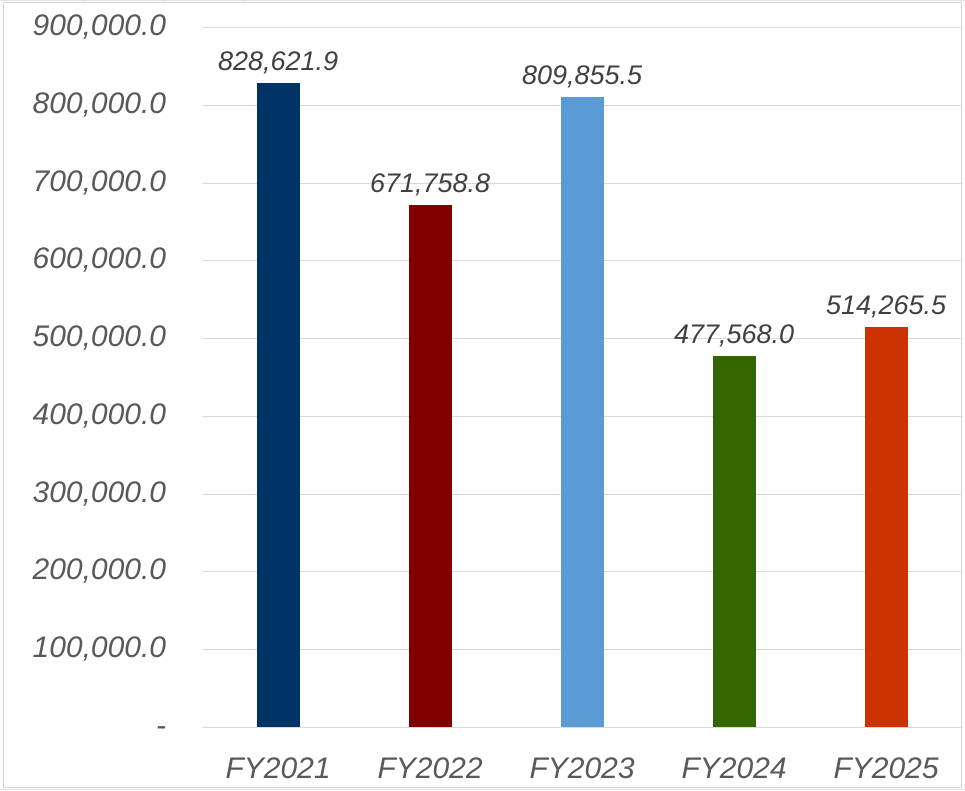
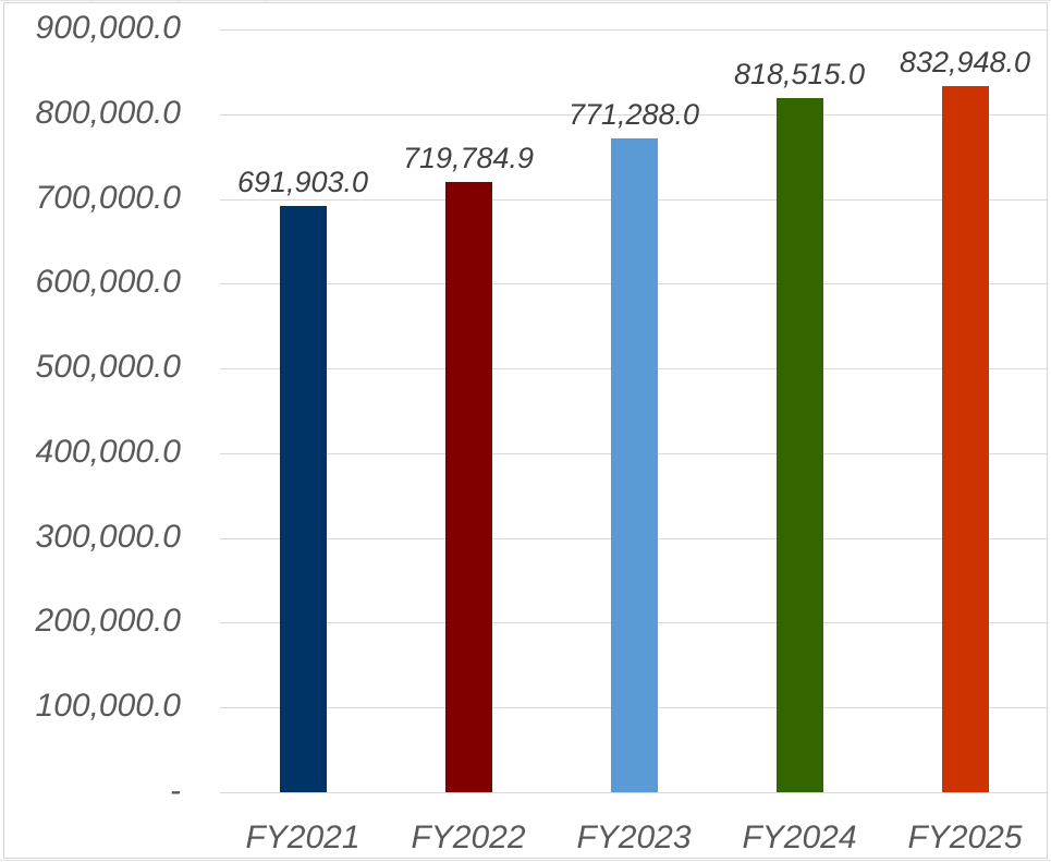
FY2021: 828,621.9 -> 691,903.0
FY2022: 671,758.8 -> 719,784.9
FY2023: 809,855.5 -> 771,288.0
FY2024: 477,568.0 -> 818,515.0
FY2025: 514,265.5 -> 832,948.0
